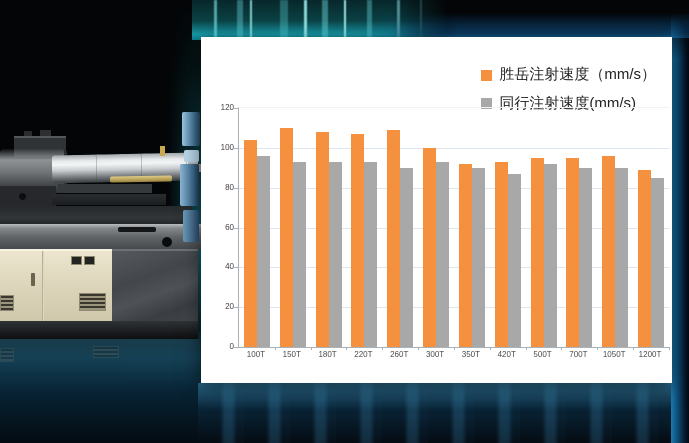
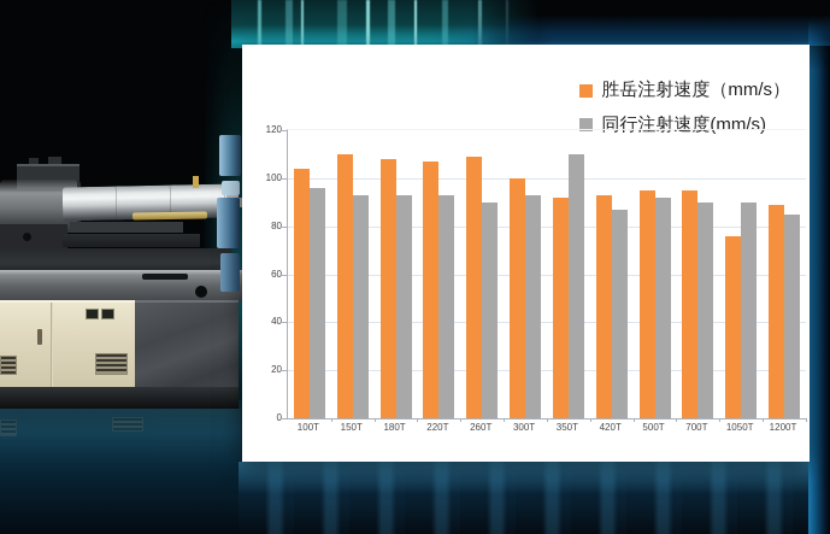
同行注射速度(mm/s)/350T: 90 -> 110
胜岳注射速度（mm/s）/1050T: 96 -> 76
